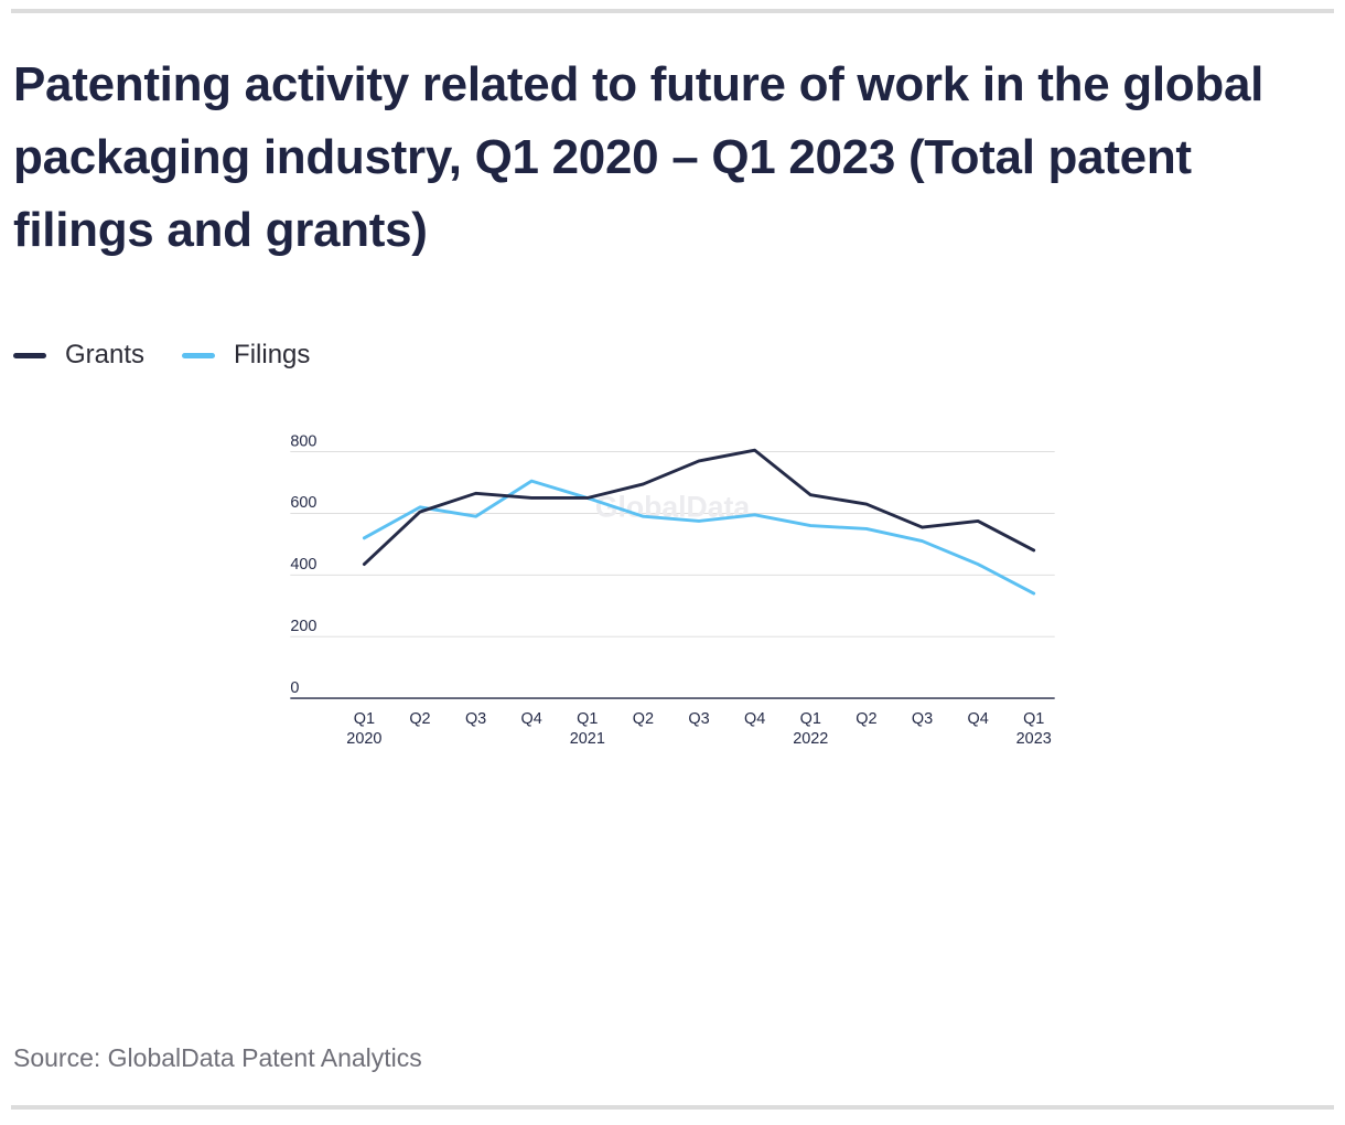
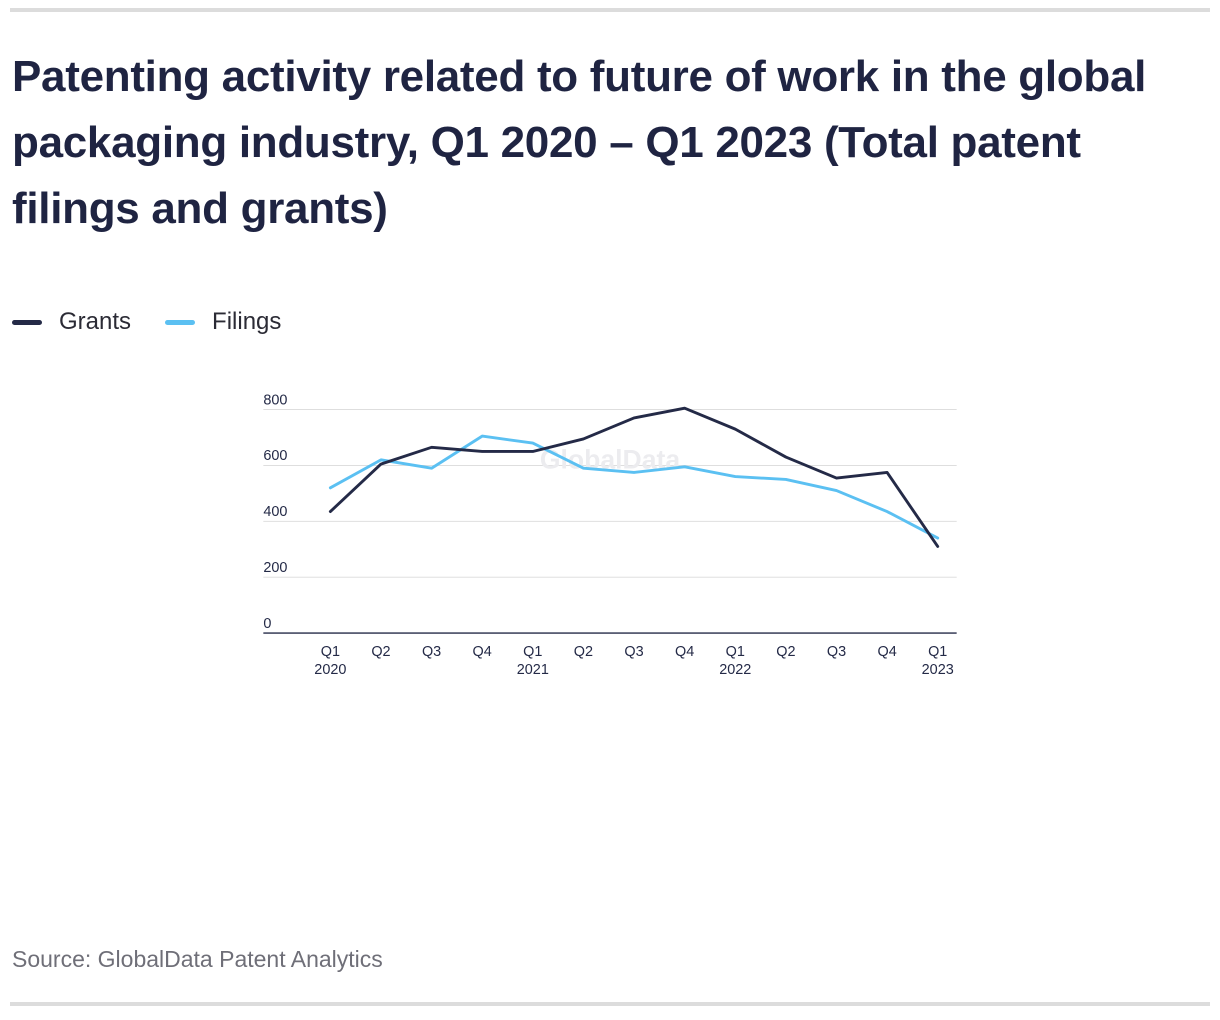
Filings/Q1 2021: 650 -> 680
Grants/Q1 2022: 660 -> 730
Grants/Q1 2023: 480 -> 310
